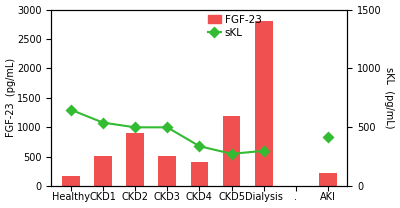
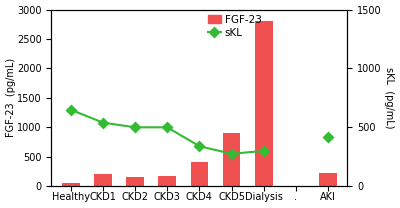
FGF-23/Healthy: 180 -> 60
FGF-23/CKD1: 520 -> 210
FGF-23/CKD2: 900 -> 160
FGF-23/CKD3: 520 -> 170
FGF-23/CKD5: 1200 -> 900
